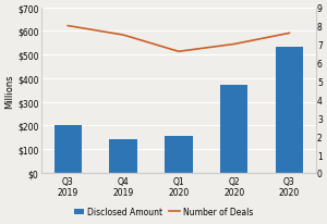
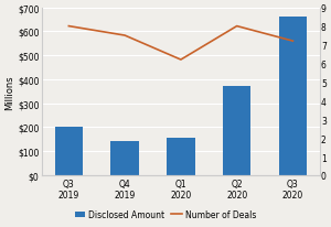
Number of Deals/Q1 2020: 6.6 -> 6.2
Number of Deals/Q2 2020: 7.0 -> 8.0
Disclosed Amount/Q3 2020: $535 -> $660
Number of Deals/Q3 2020: 7.6 -> 7.2
